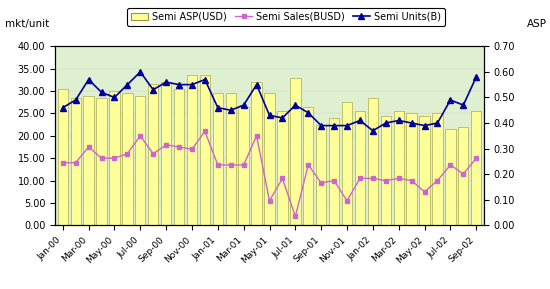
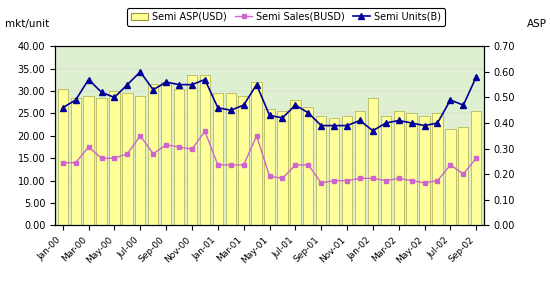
Semi ASP(USD)/Mar-01: 26.5 -> 29.0
Semi ASP(USD)/May-01: 29.5 -> 26.0
Semi Sales(BUSD)/May-01: 5.5 -> 11.0
Semi ASP(USD)/Jul-01: 33.0 -> 28.0
Semi Sales(BUSD)/Jul-01: 2.0 -> 13.5
Semi ASP(USD)/Sep-01: 22.5 -> 24.5
Semi ASP(USD)/Nov-01: 27.5 -> 24.5
Semi Sales(BUSD)/Nov-01: 5.5 -> 10.0
Semi Sales(BUSD)/May-02: 7.5 -> 9.5
